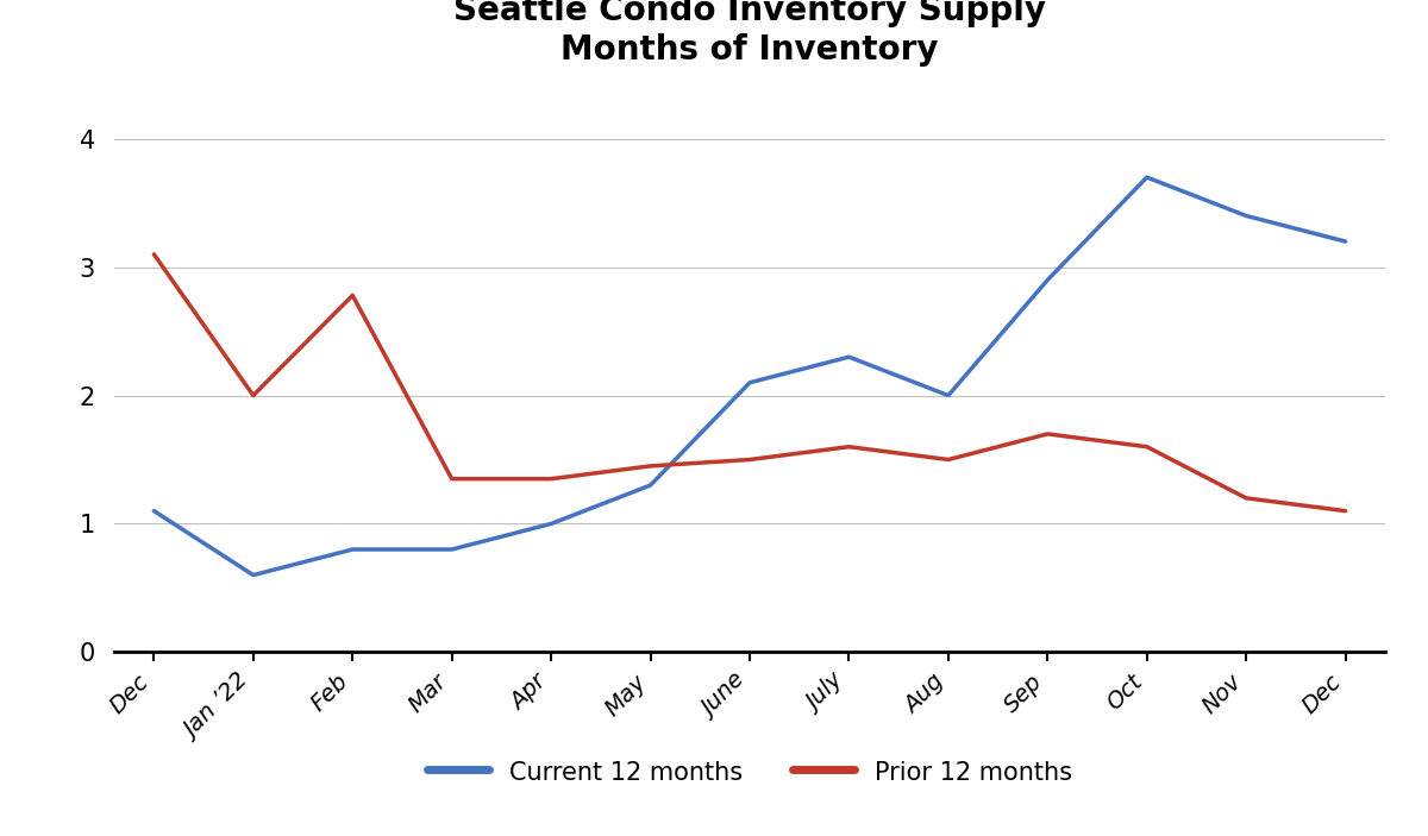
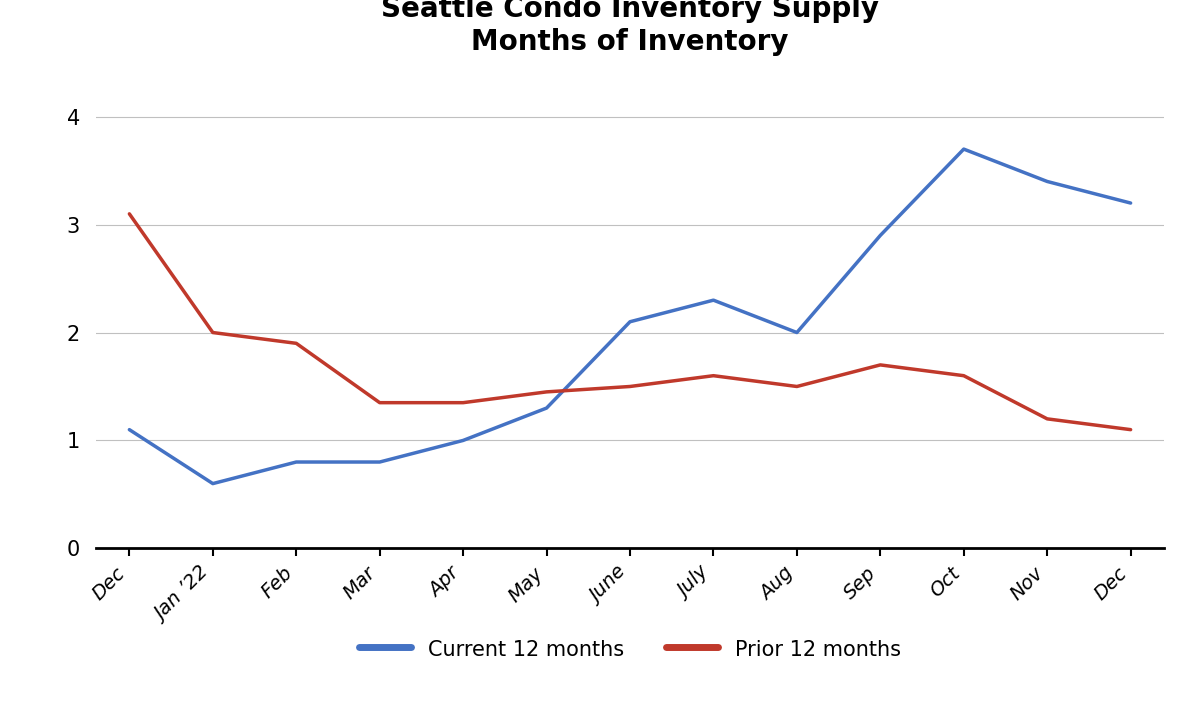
Prior 12 months/Feb: 2.78 -> 1.90
